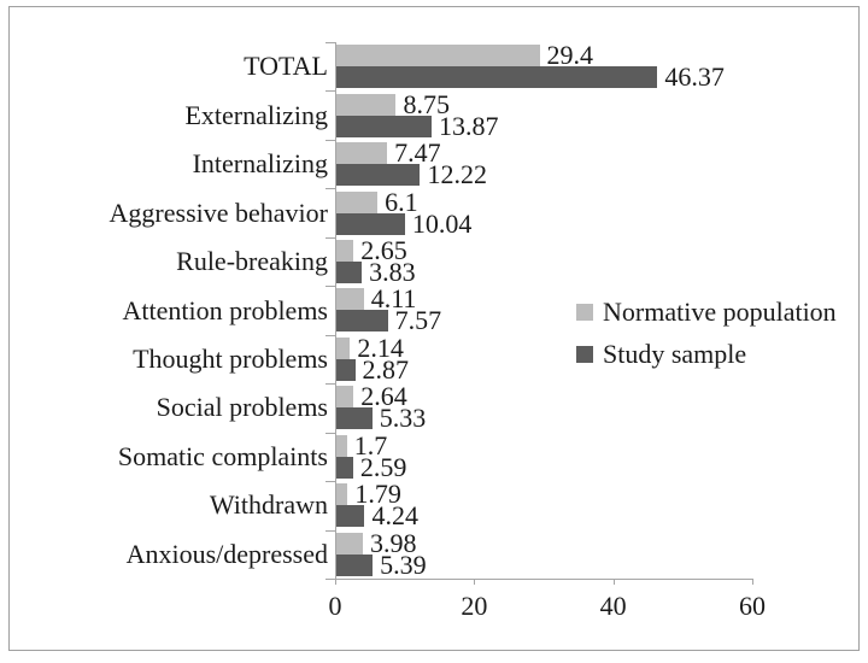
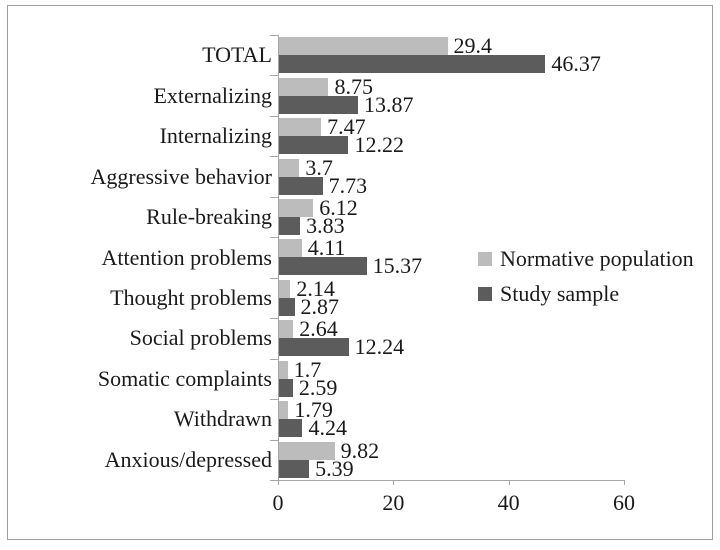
Normative population/Aggressive behavior: 6.1 -> 3.7
Study sample/Aggressive behavior: 10.04 -> 7.73
Normative population/Rule-breaking: 2.65 -> 6.12
Study sample/Attention problems: 7.57 -> 15.37
Study sample/Social problems: 5.33 -> 12.24
Normative population/Anxious/depressed: 3.98 -> 9.82
